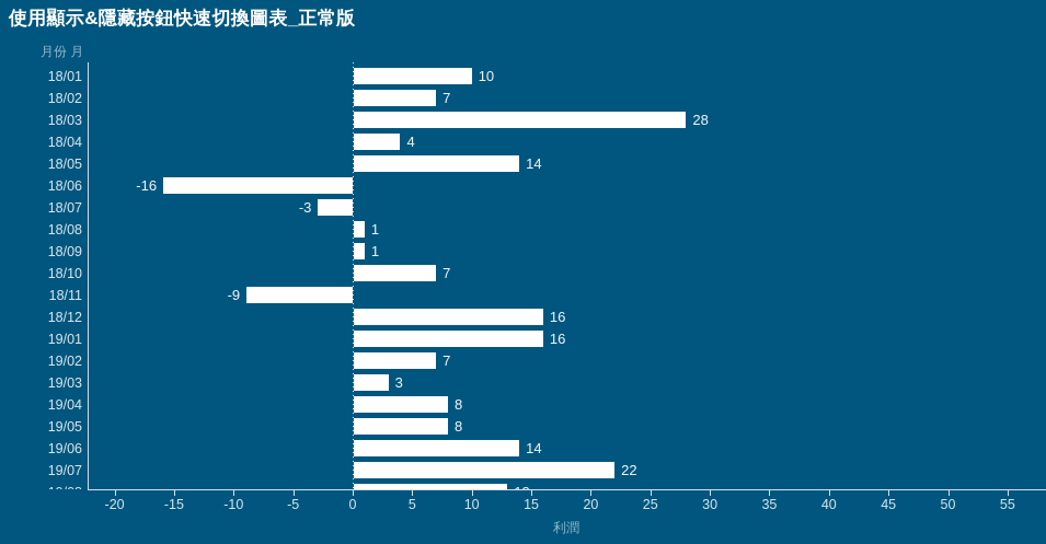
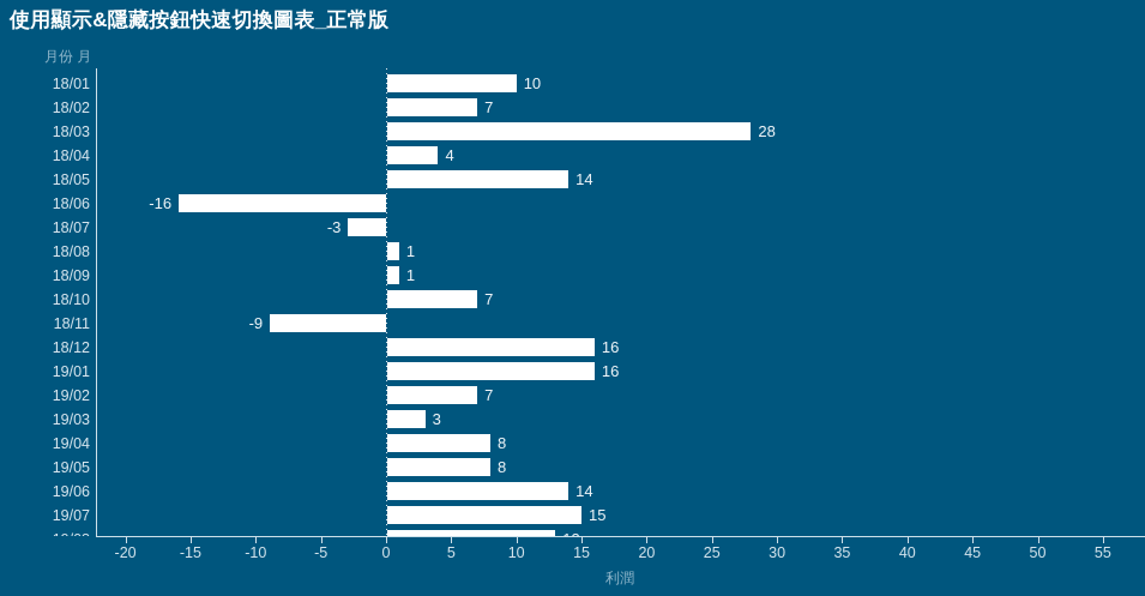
19/07: 22 -> 15
